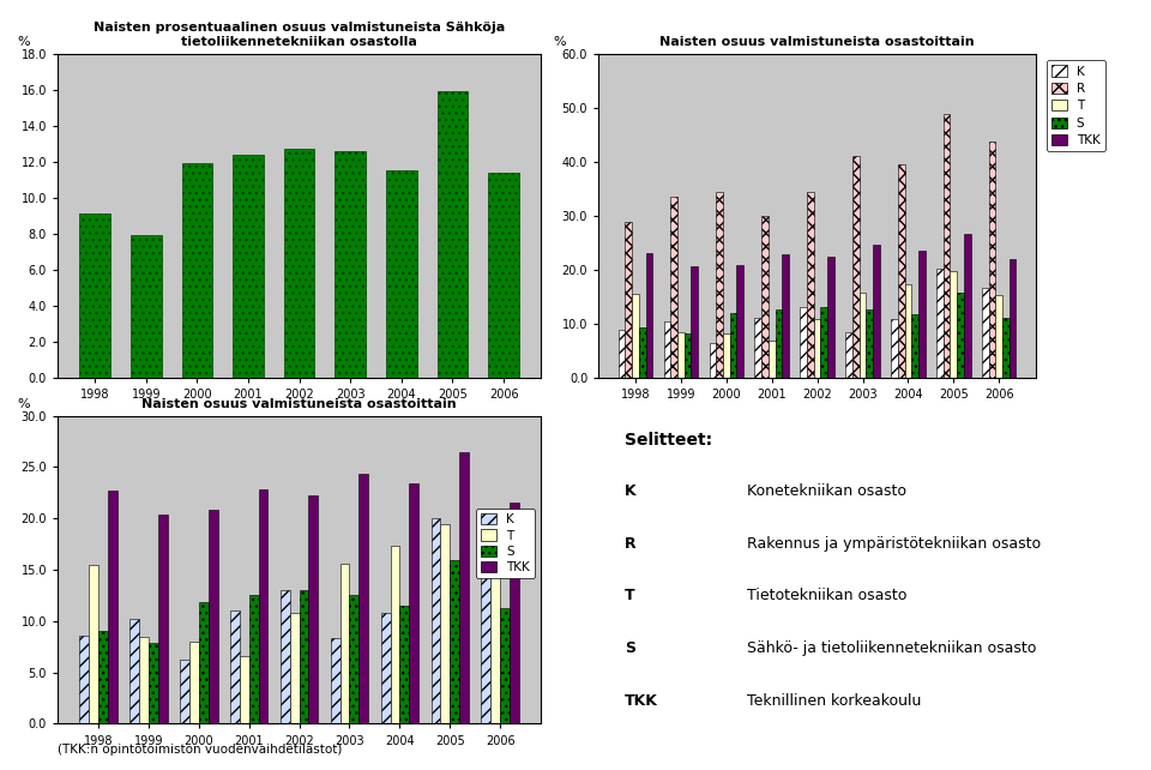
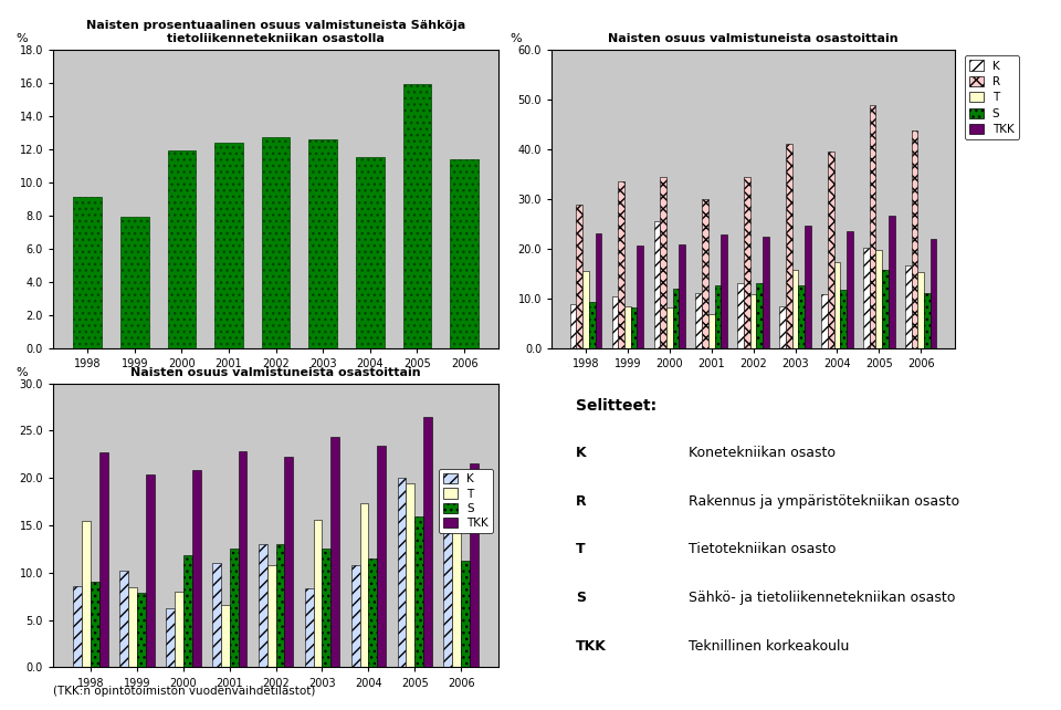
K/2000: 6.3 -> 25.5
